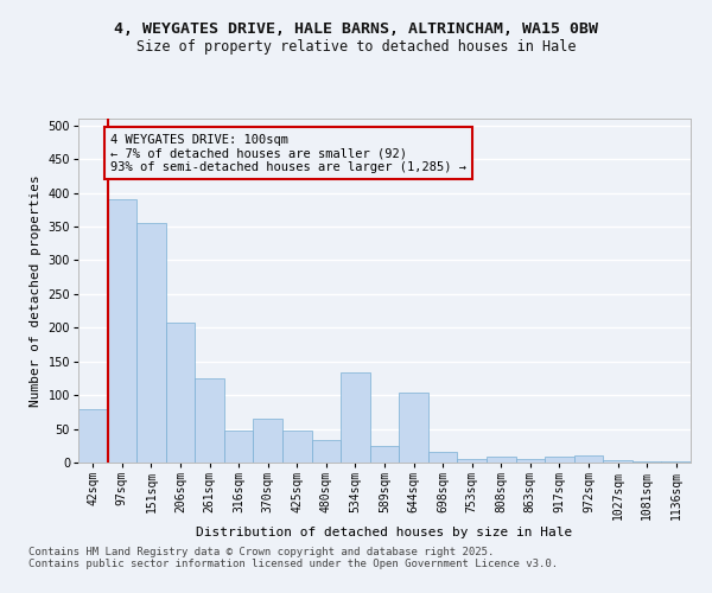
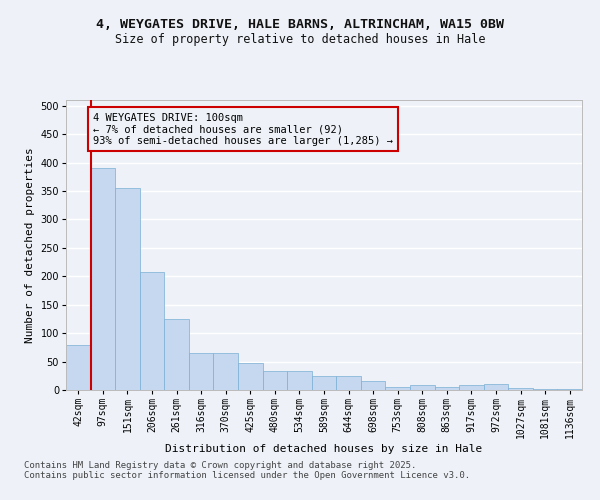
316sqm: 48 -> 65
534sqm: 134 -> 33
644sqm: 104 -> 25
